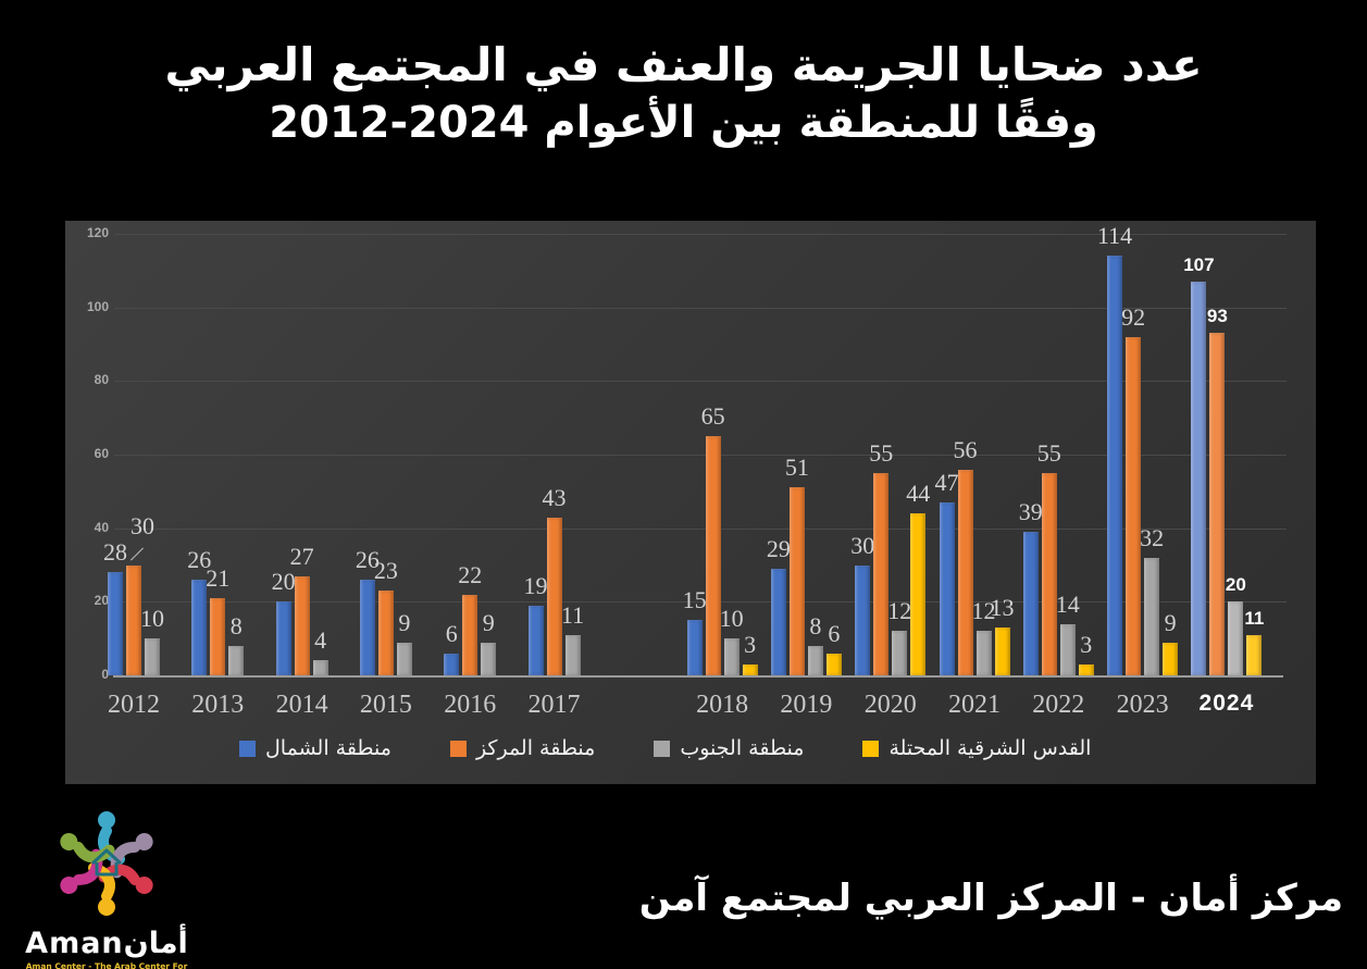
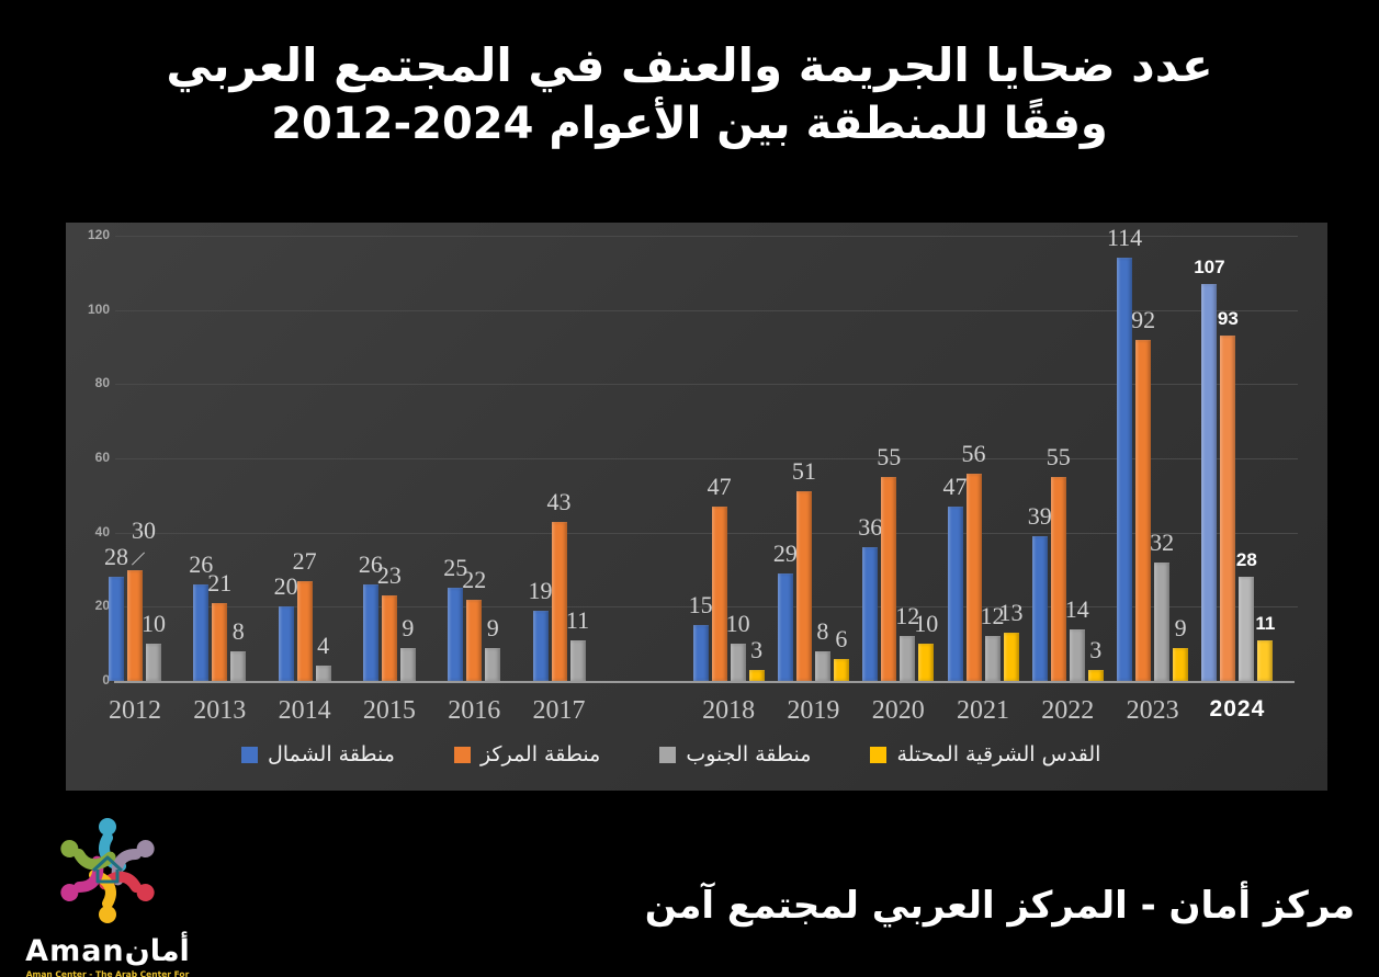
منطقة الشمال/2016: 6 -> 25
منطقة المركز/2018: 65 -> 47
منطقة الشمال/2020: 30 -> 36
القدس الشرقية المحتلة/2020: 44 -> 10
منطقة الجنوب/2024: 20 -> 28
